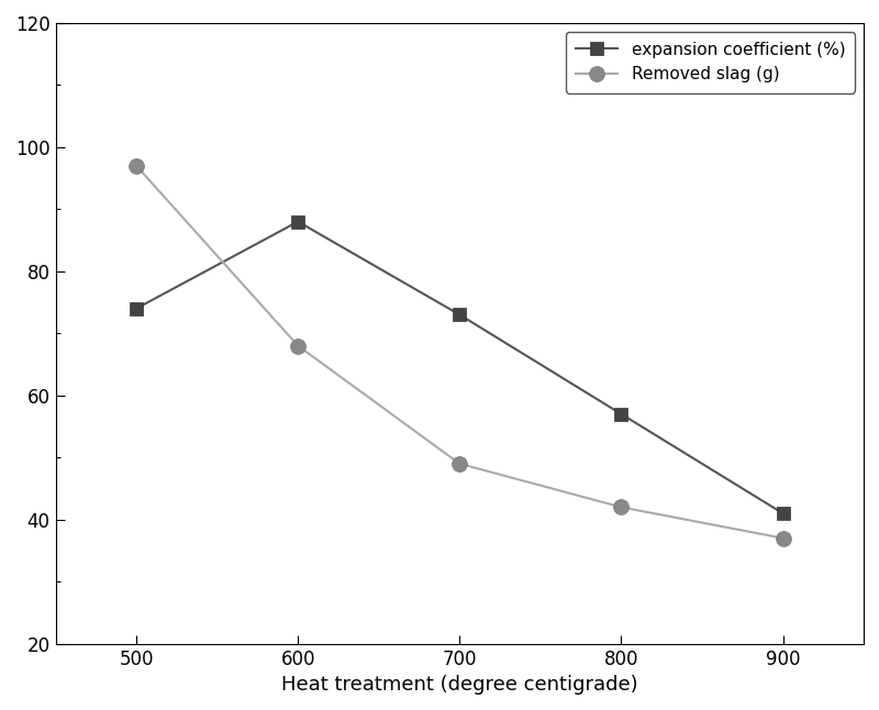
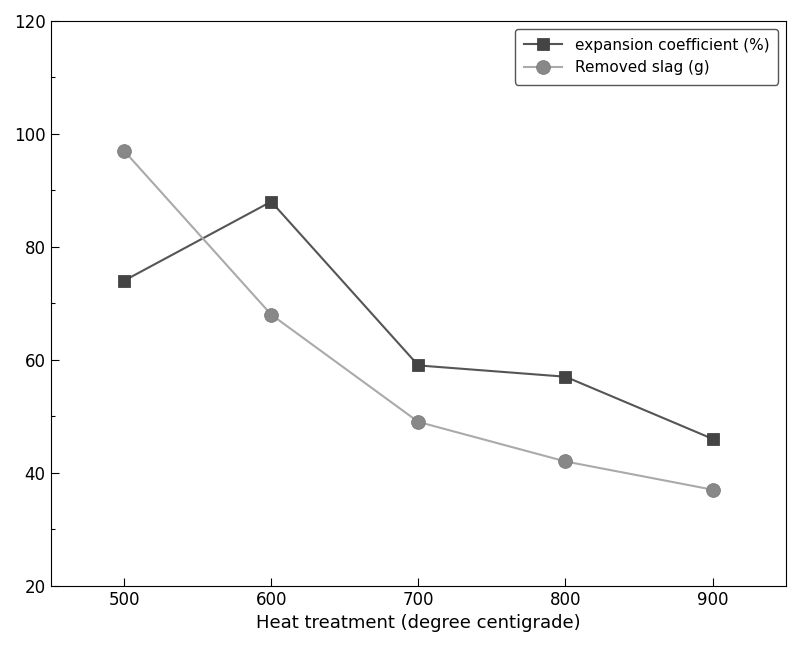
expansion coefficient (%)/700: 73 -> 59
expansion coefficient (%)/900: 41 -> 46
